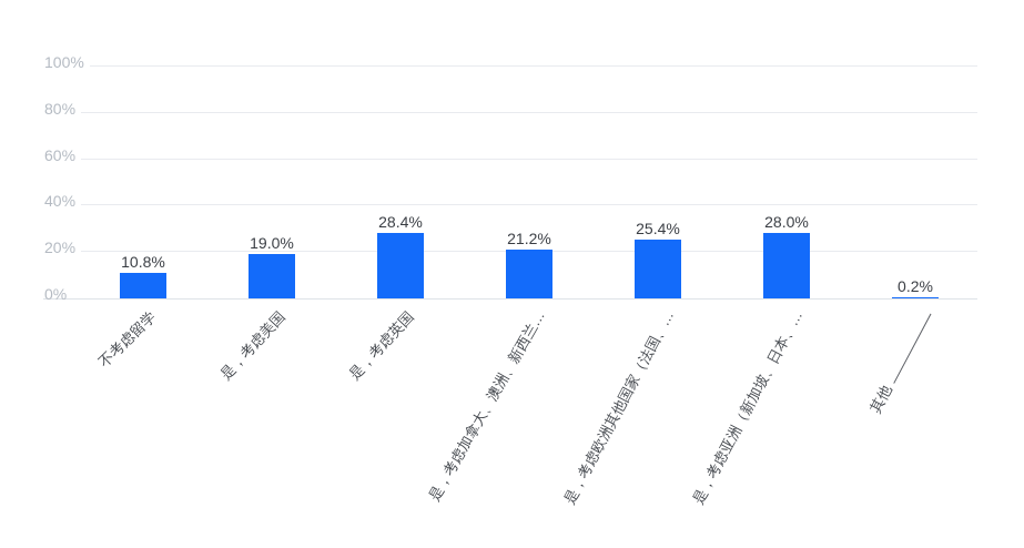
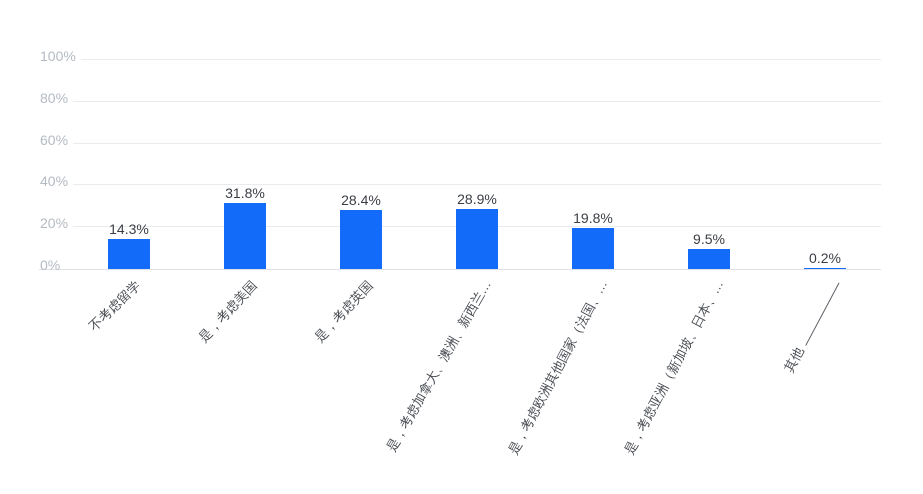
不考虑留学: 10.8% -> 14.3%
是，考虑美国: 19.0% -> 31.8%
是，考虑加拿大、澳洲、新西兰…: 21.2% -> 28.9%
是，考虑欧洲其他国家（法国、…: 25.4% -> 19.8%
是，考虑亚洲（新加坡、日本、…: 28.0% -> 9.5%
